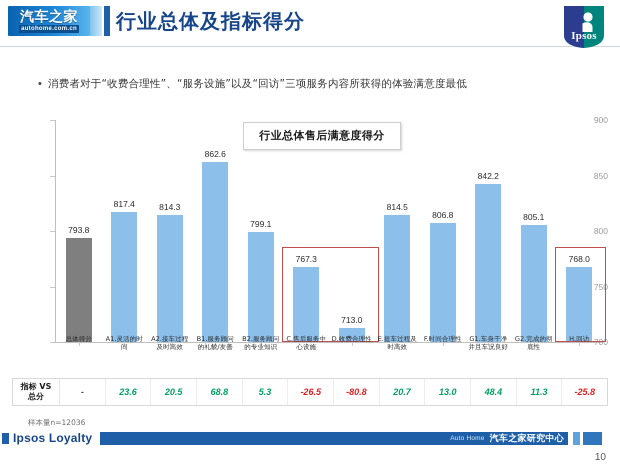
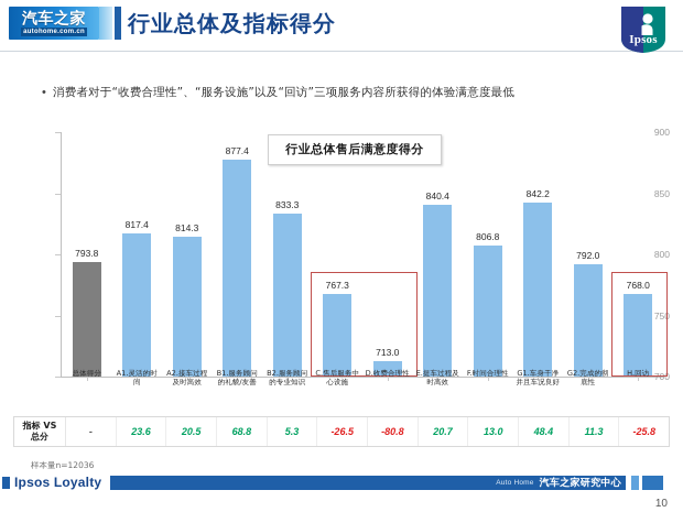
B1.服务顾问的礼貌/友善: 862.6 -> 877.4
B2.服务顾问的专业知识: 799.1 -> 833.3
E.提车过程及时高效: 814.5 -> 840.4
G2.完成的彻底性: 805.1 -> 792.0
